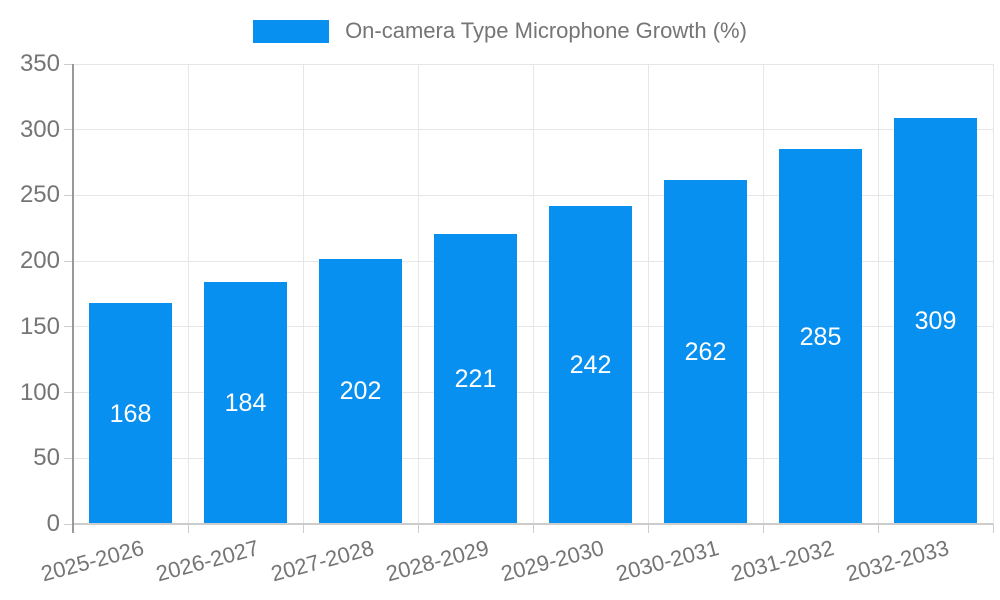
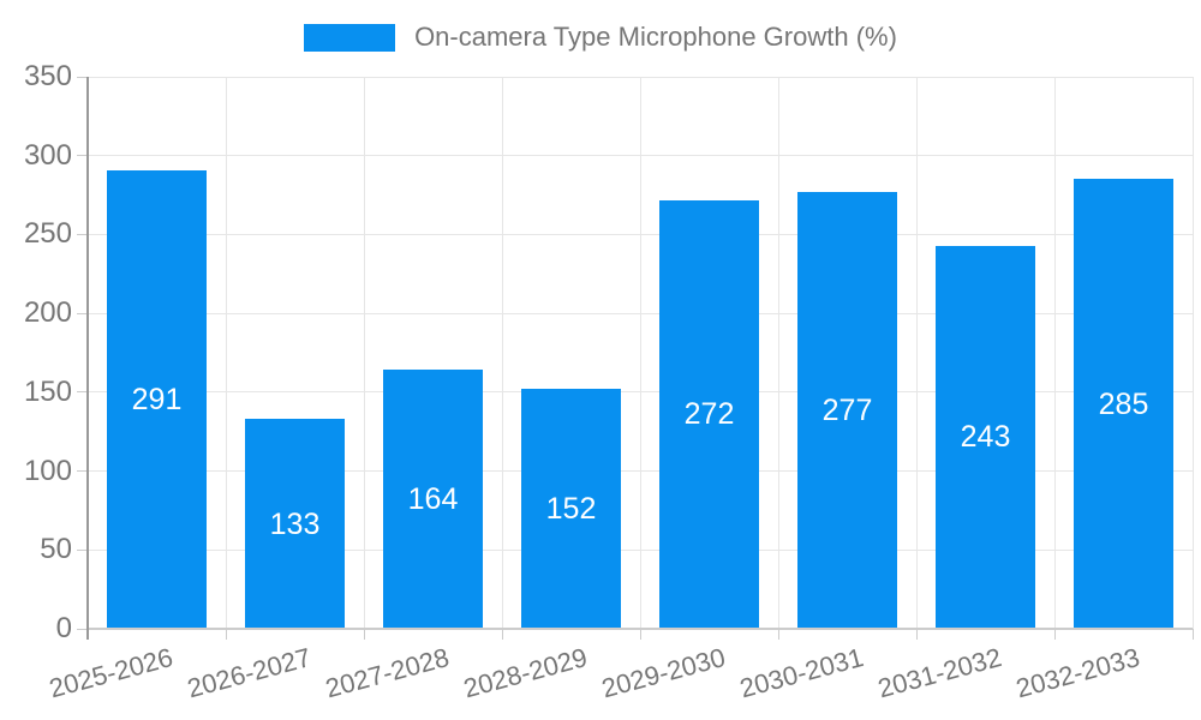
2025-2026: 168 -> 291
2026-2027: 184 -> 133
2027-2028: 202 -> 164
2028-2029: 221 -> 152
2029-2030: 242 -> 272
2030-2031: 262 -> 277
2031-2032: 285 -> 243
2032-2033: 309 -> 285
